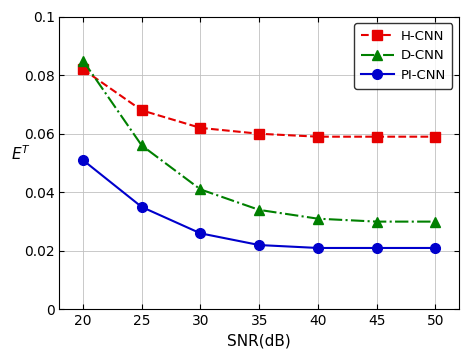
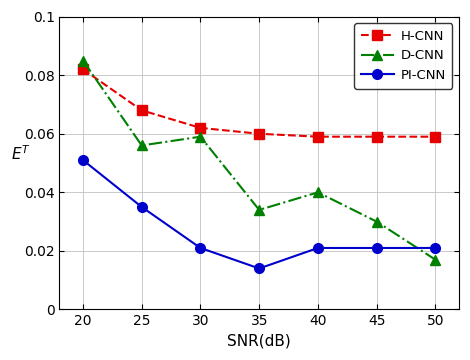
D-CNN/30: 0.041 -> 0.059
PI-CNN/30: 0.026 -> 0.021
PI-CNN/35: 0.022 -> 0.014
D-CNN/40: 0.031 -> 0.040
D-CNN/50: 0.030 -> 0.017
